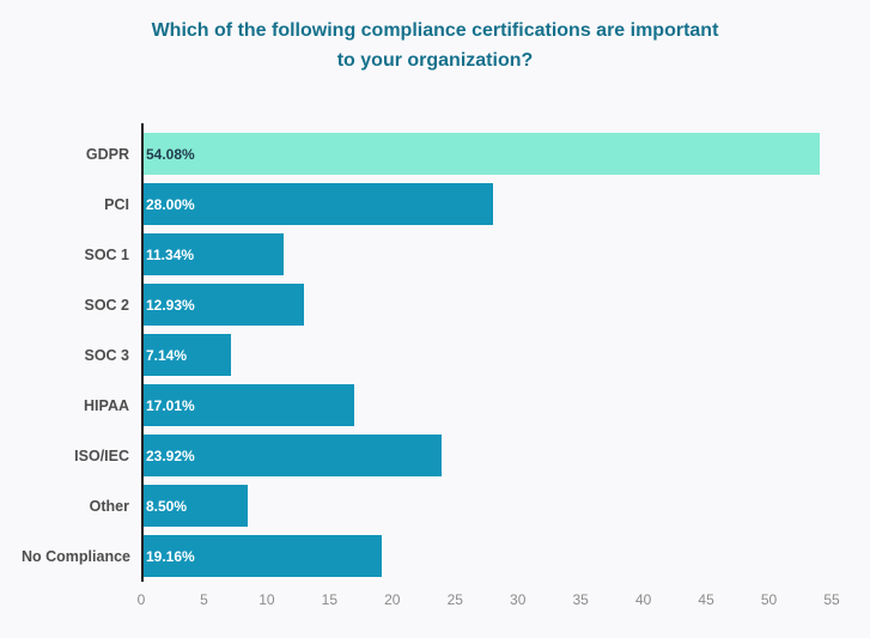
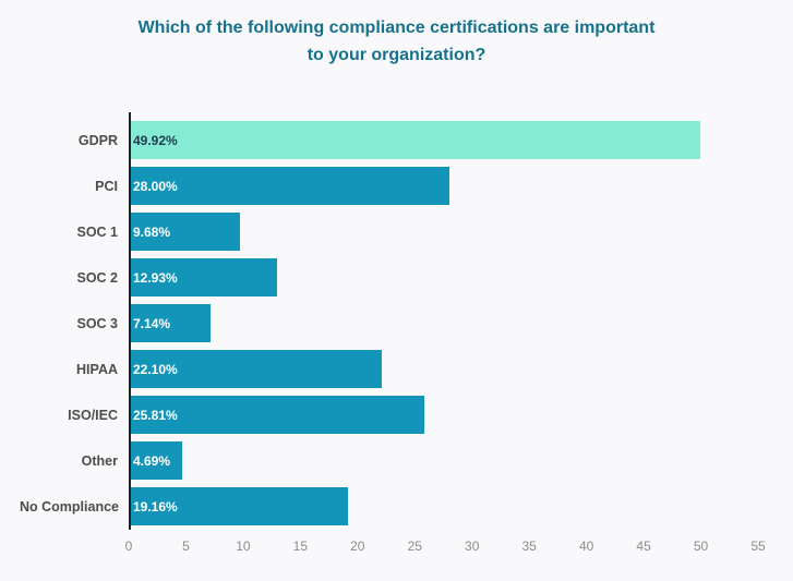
GDPR: 54.08% -> 49.92%
SOC 1: 11.34% -> 9.68%
HIPAA: 17.01% -> 22.10%
ISO/IEC: 23.92% -> 25.81%
Other: 8.50% -> 4.69%
